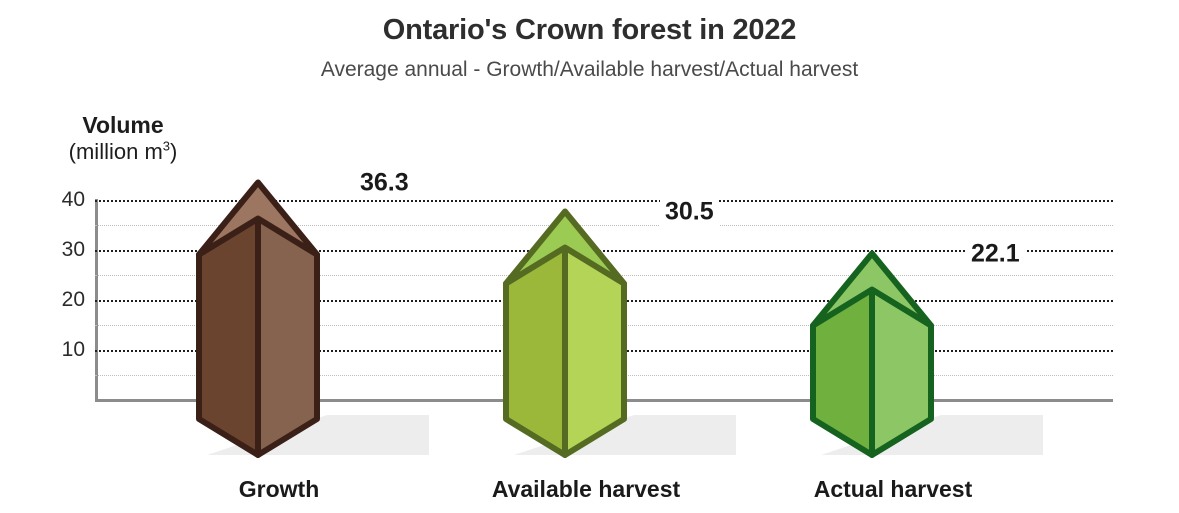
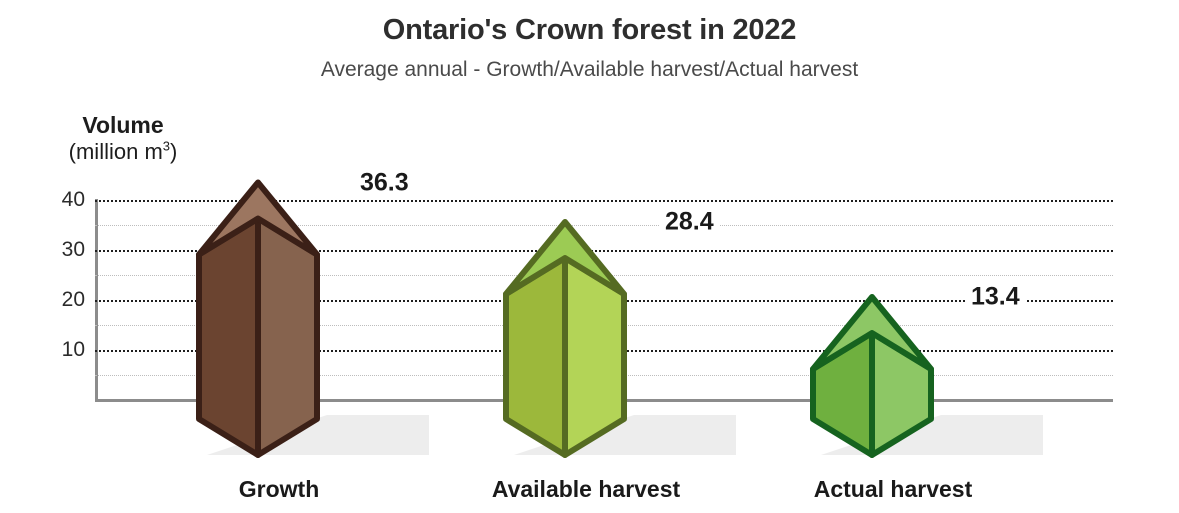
Available harvest: 30.5 -> 28.4
Actual harvest: 22.1 -> 13.4
